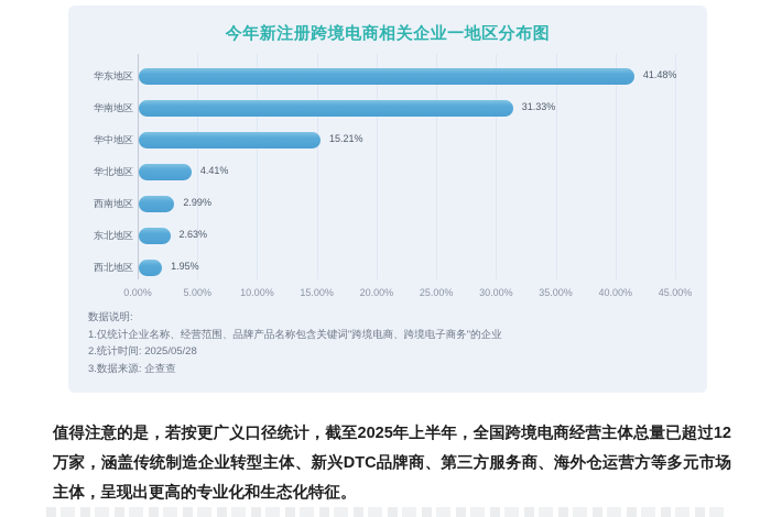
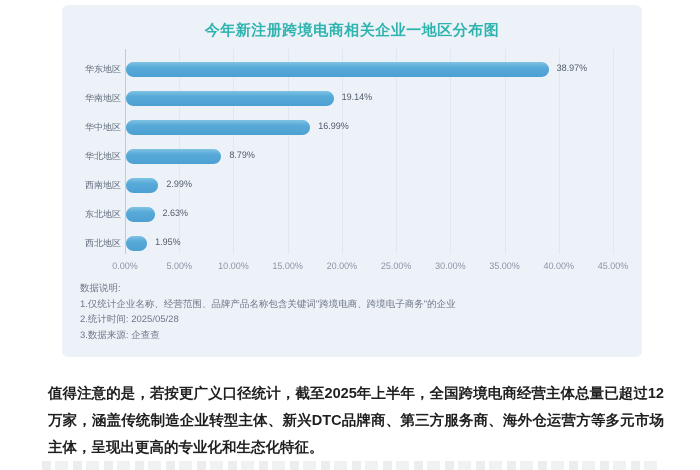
华东地区: 41.48% -> 38.97%
华南地区: 31.33% -> 19.14%
华中地区: 15.21% -> 16.99%
华北地区: 4.41% -> 8.79%
